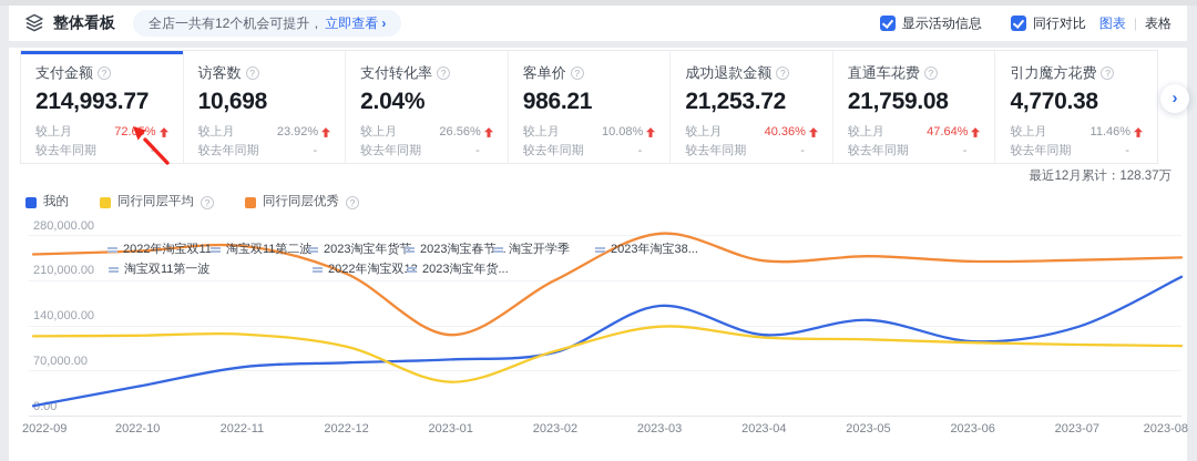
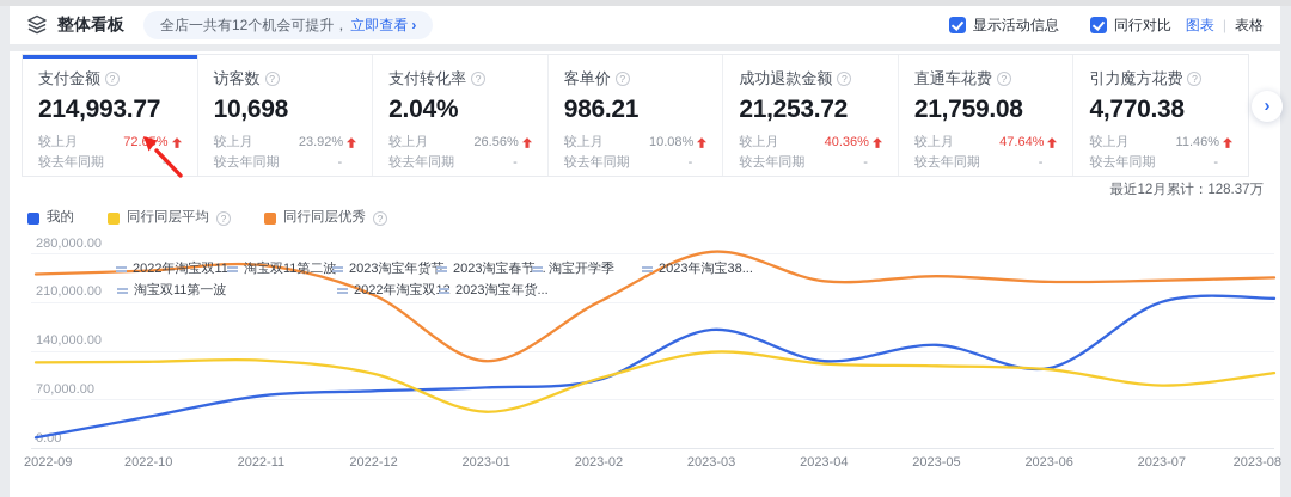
我的/2023-07: 140000 -> 210000
同行同层平均/2023-07: 110000 -> 90000
